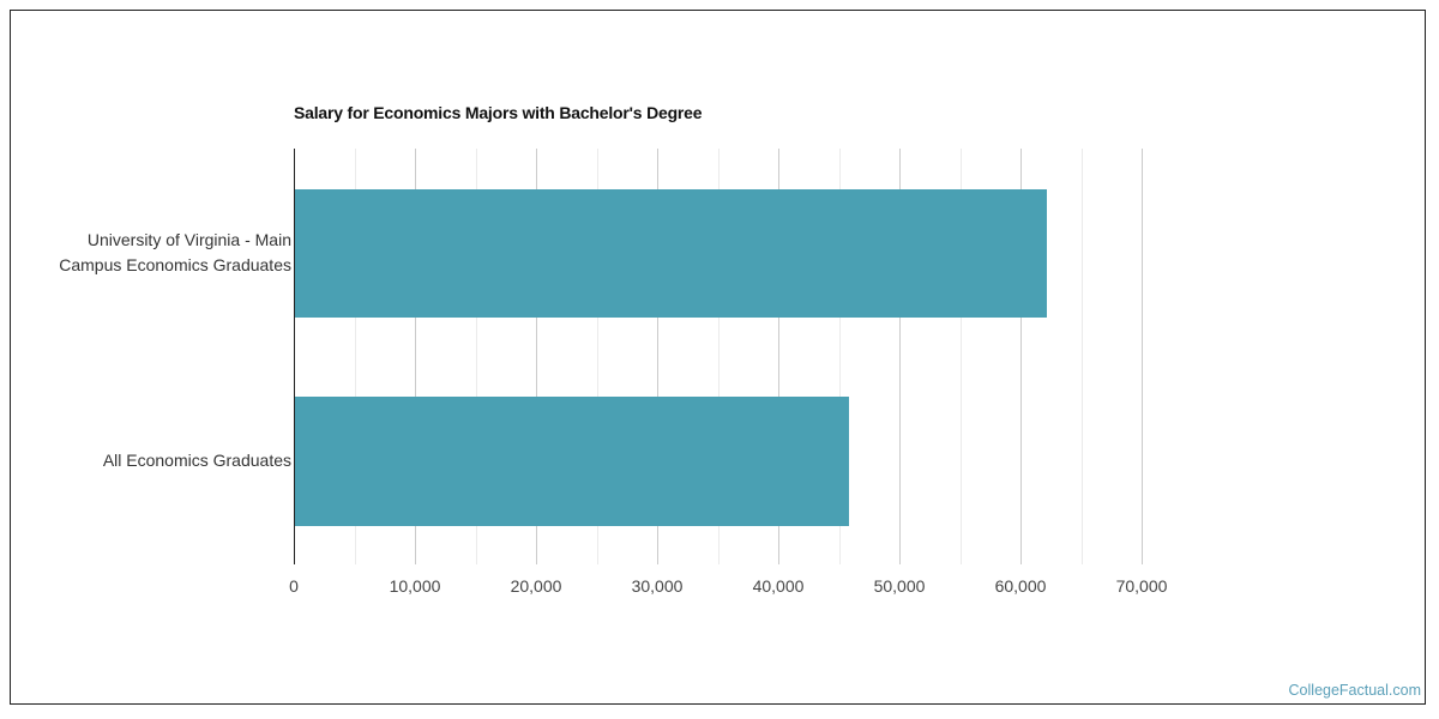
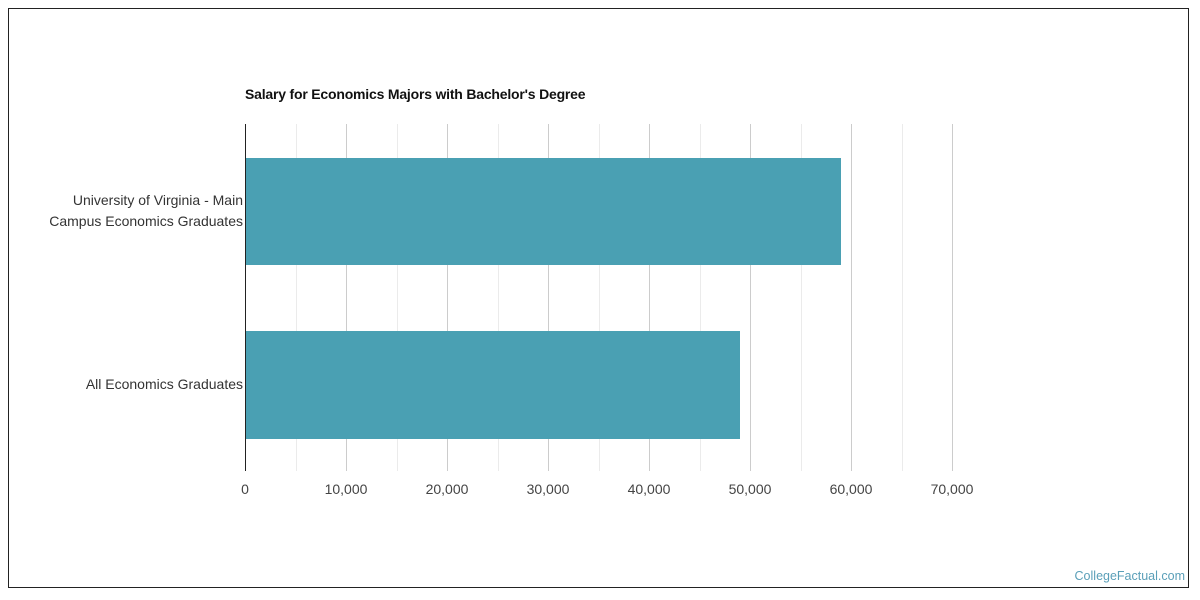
University of Virginia - Main Campus Economics Graduates: 62000 -> 59000
All Economics Graduates: 46000 -> 49000
